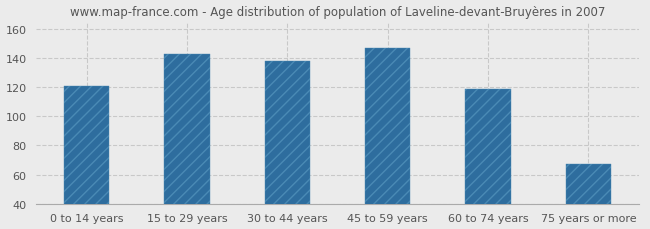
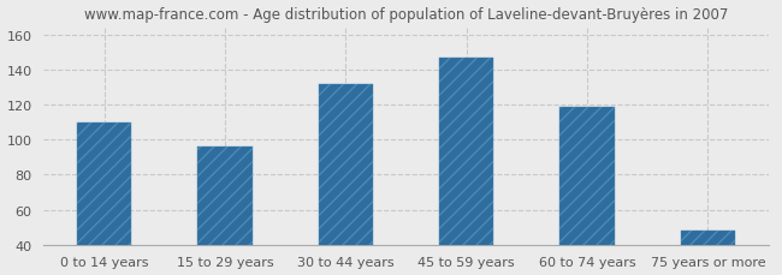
0 to 14 years: 121 -> 110
15 to 29 years: 143 -> 96
30 to 44 years: 138 -> 132
75 years or more: 67 -> 48
